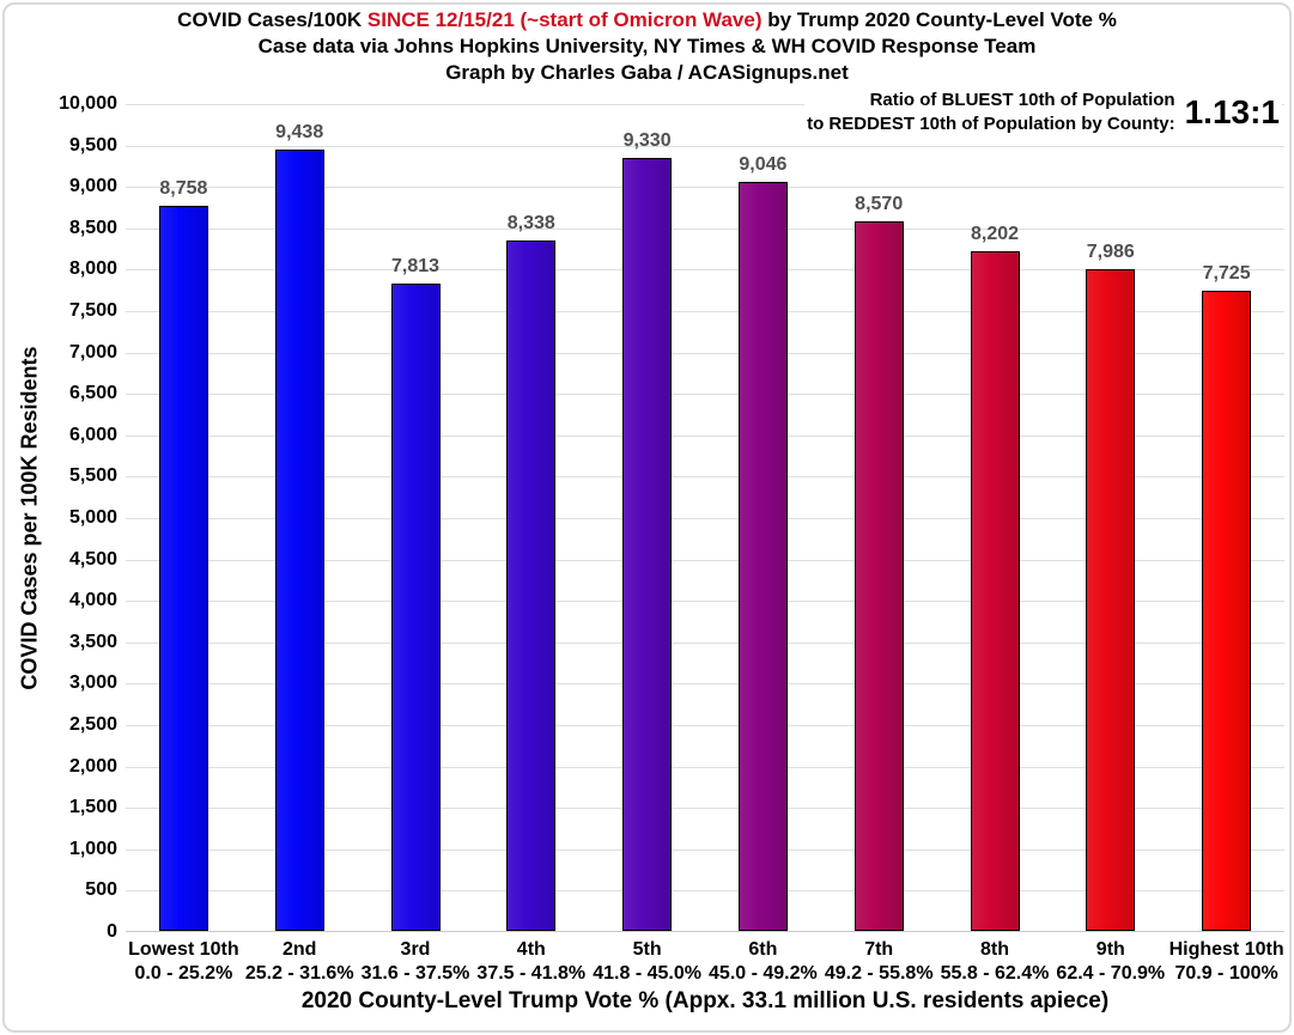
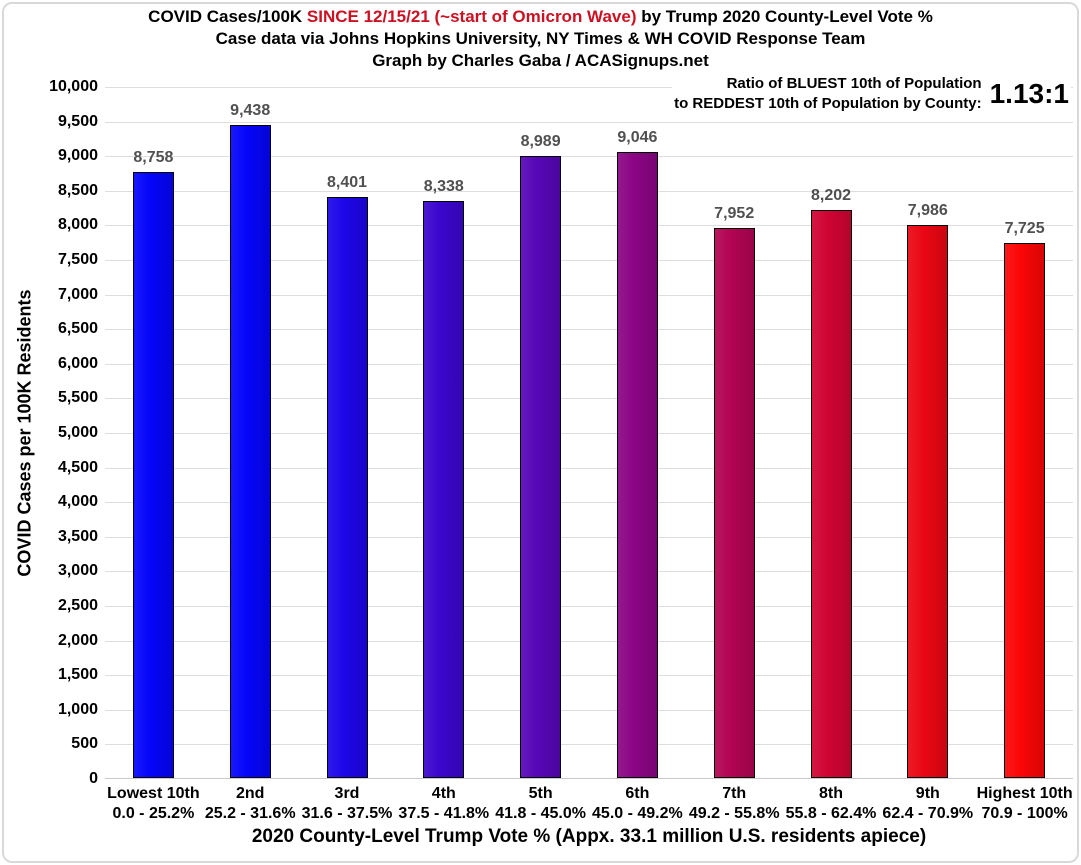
3rd: 7,813 -> 8,401
5th: 9,330 -> 8,989
7th: 8,570 -> 7,952
